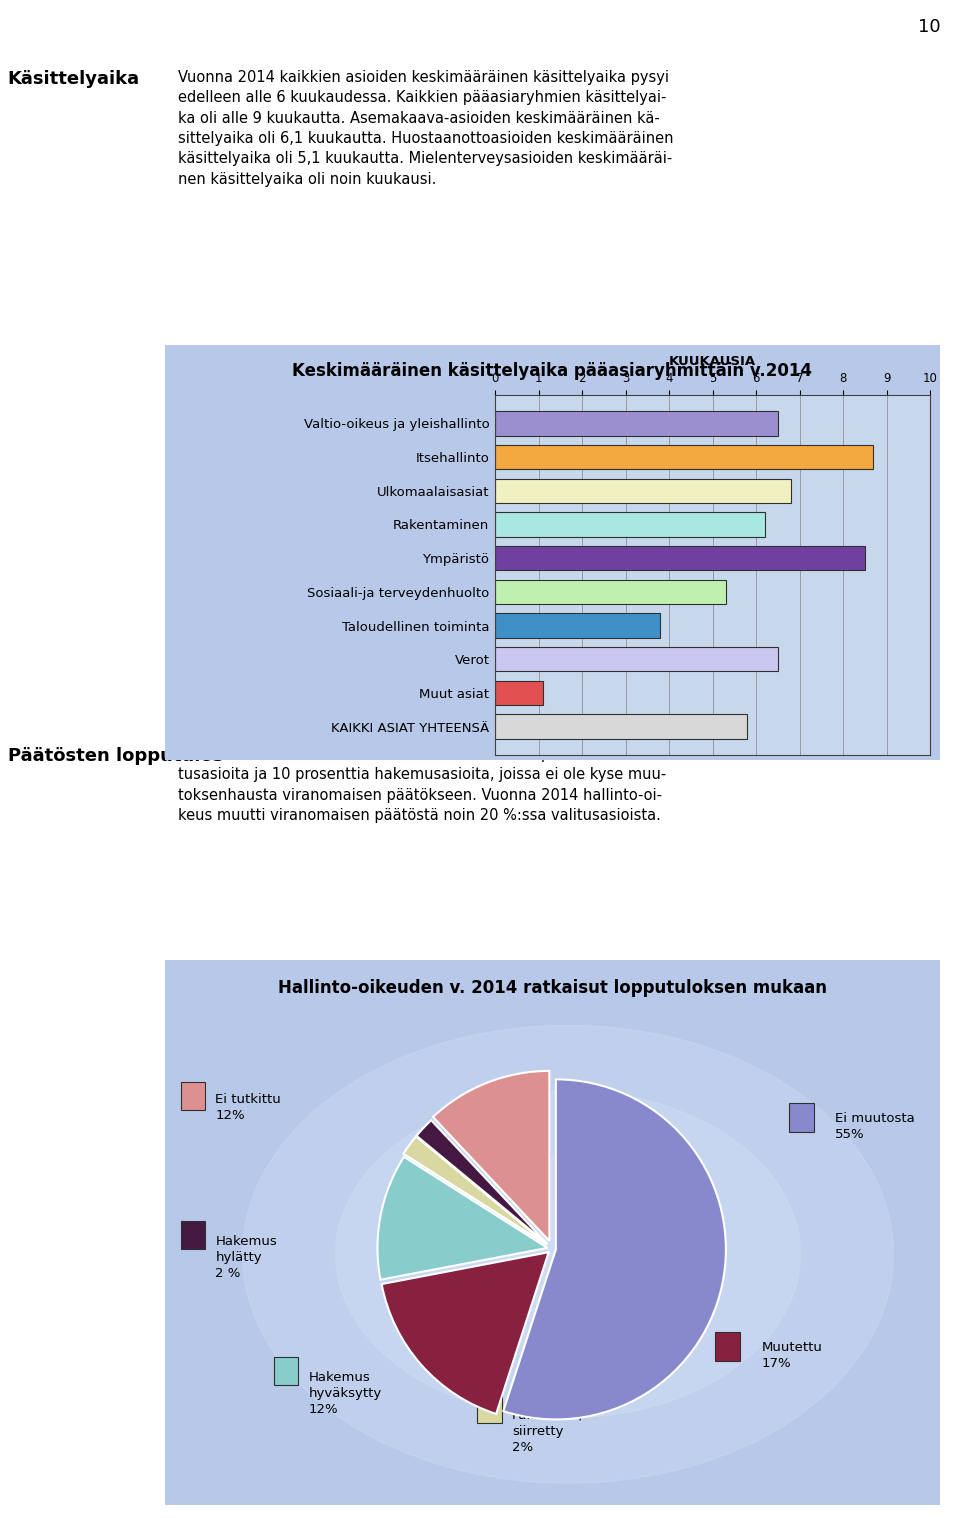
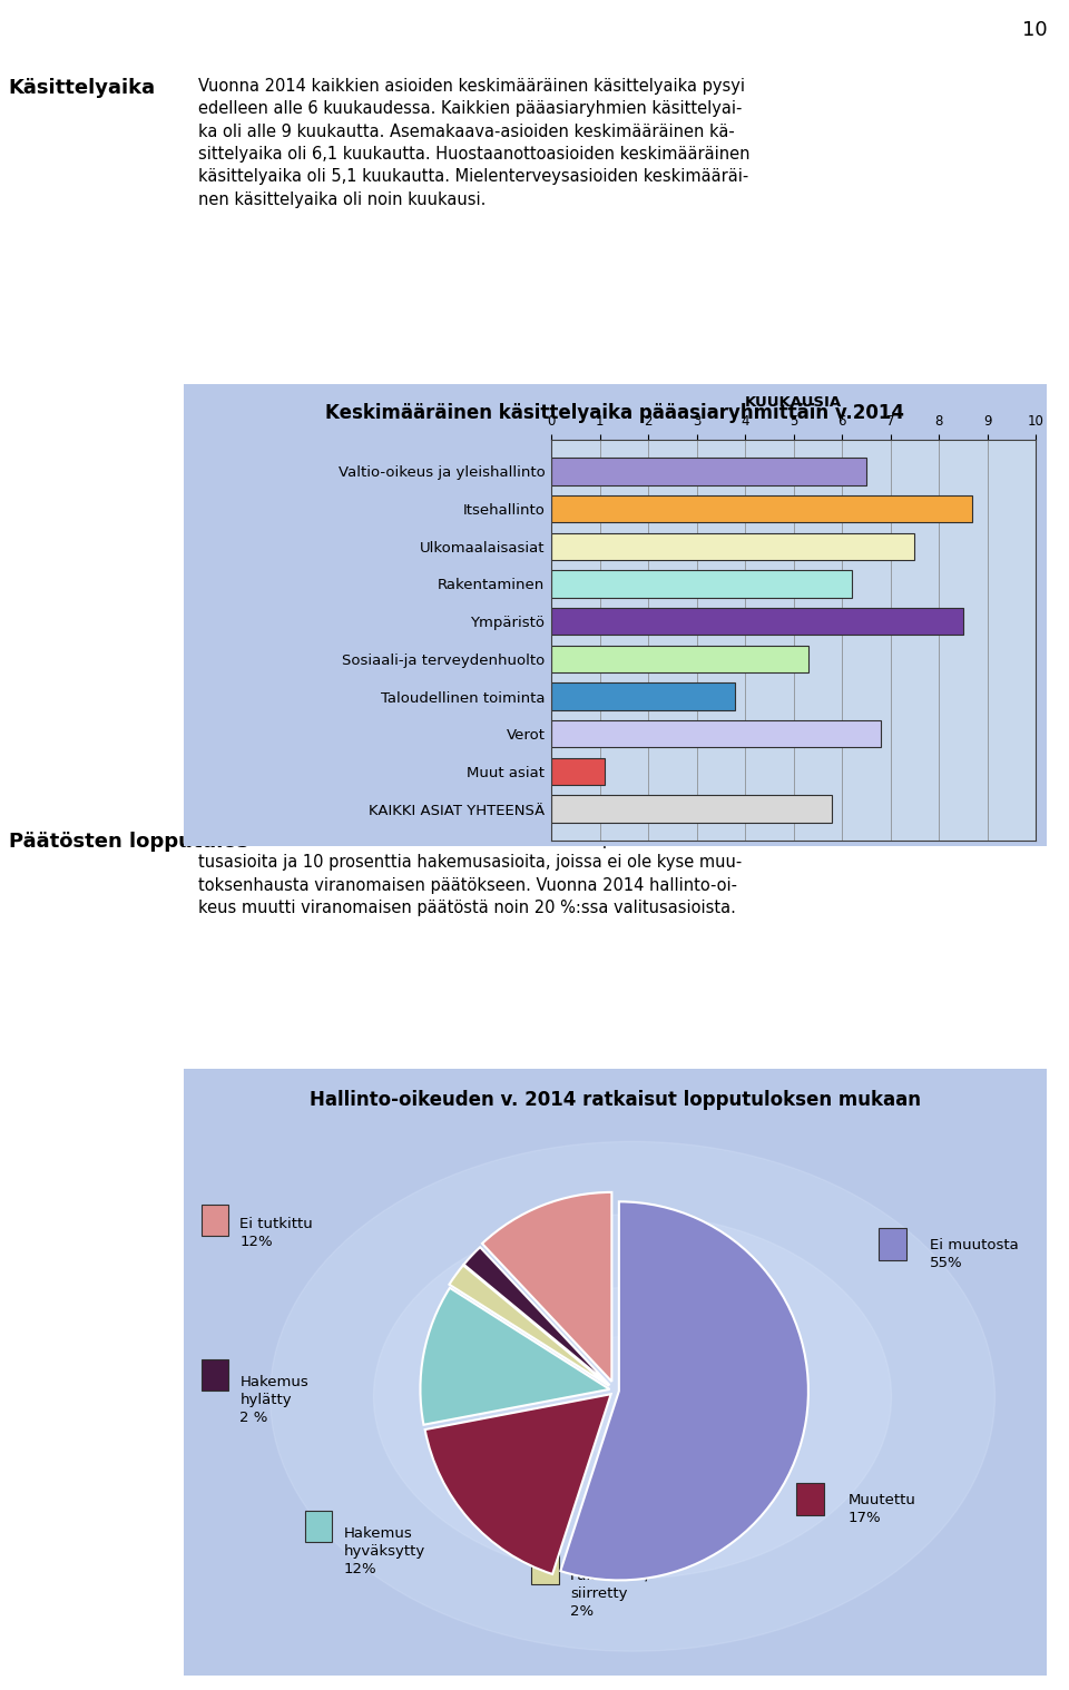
Ulkomaalaisasiat: 6.8 -> 7.5
Verot: 6.5 -> 6.8
